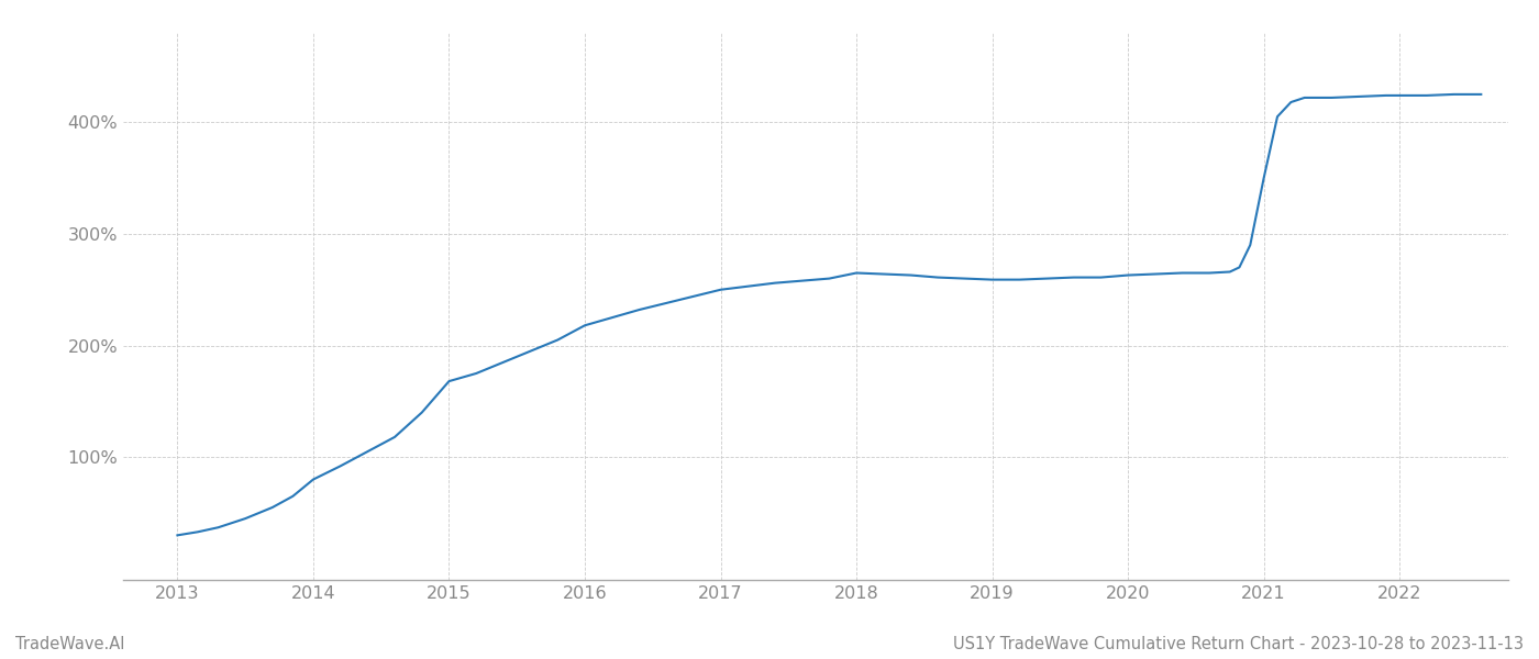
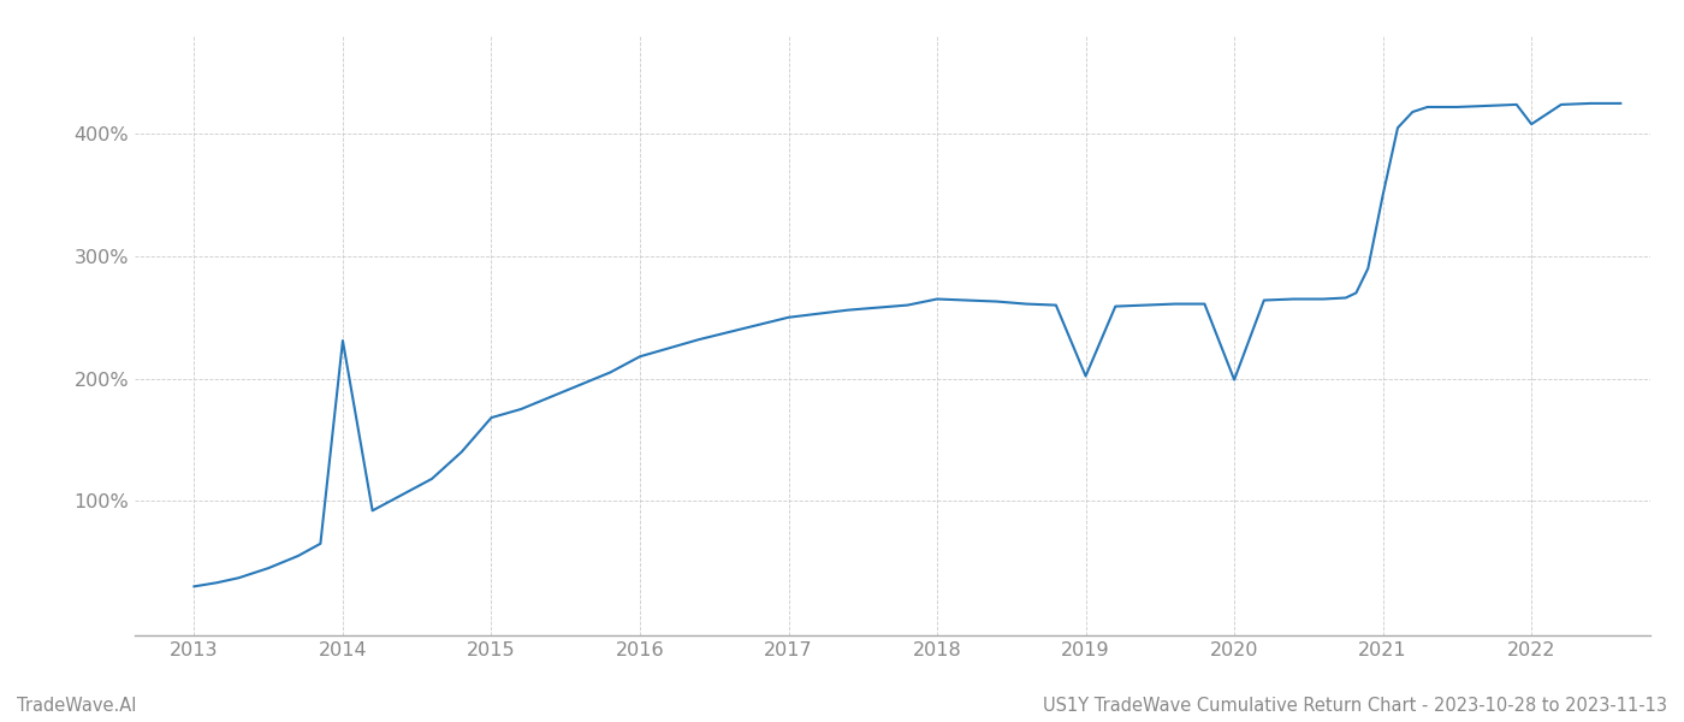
2014: 80% -> 231%
2019: 259% -> 202%
2020: 263% -> 199%
2022: 424% -> 408%
